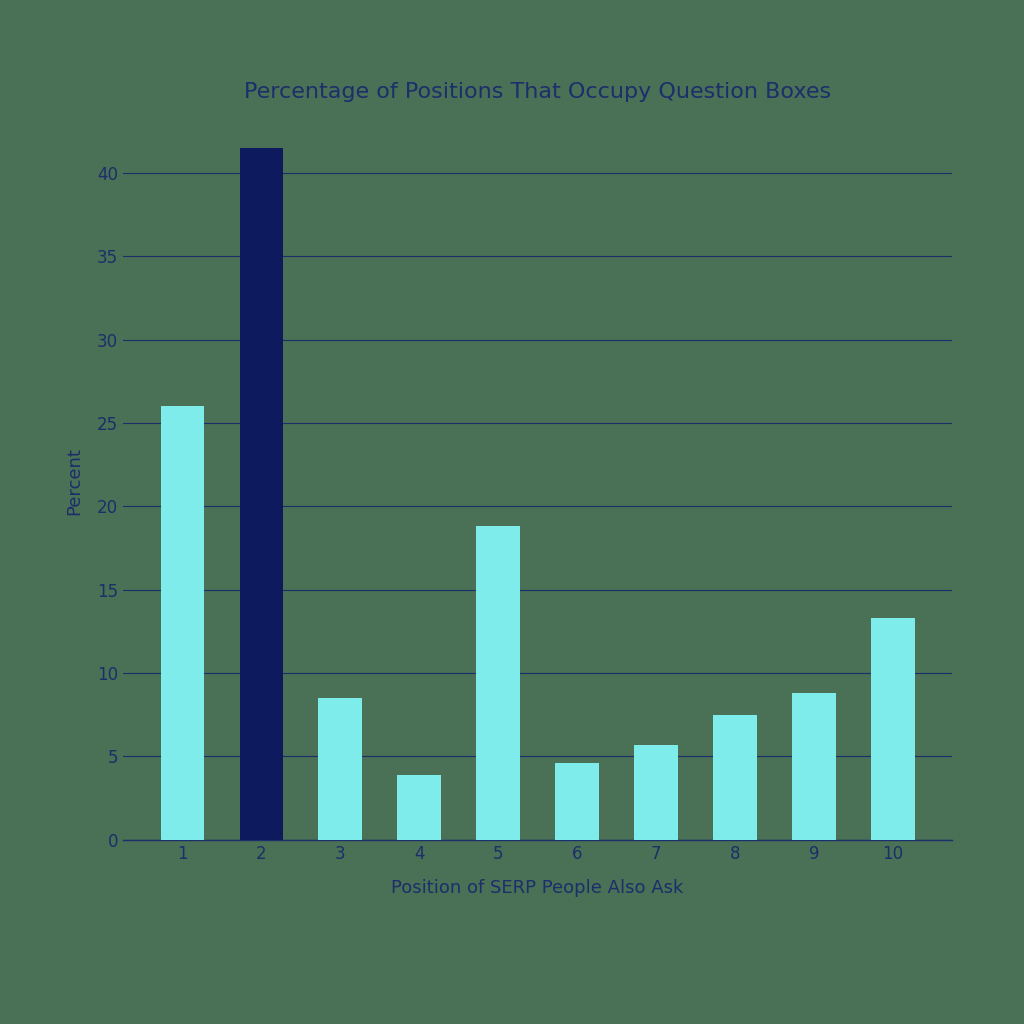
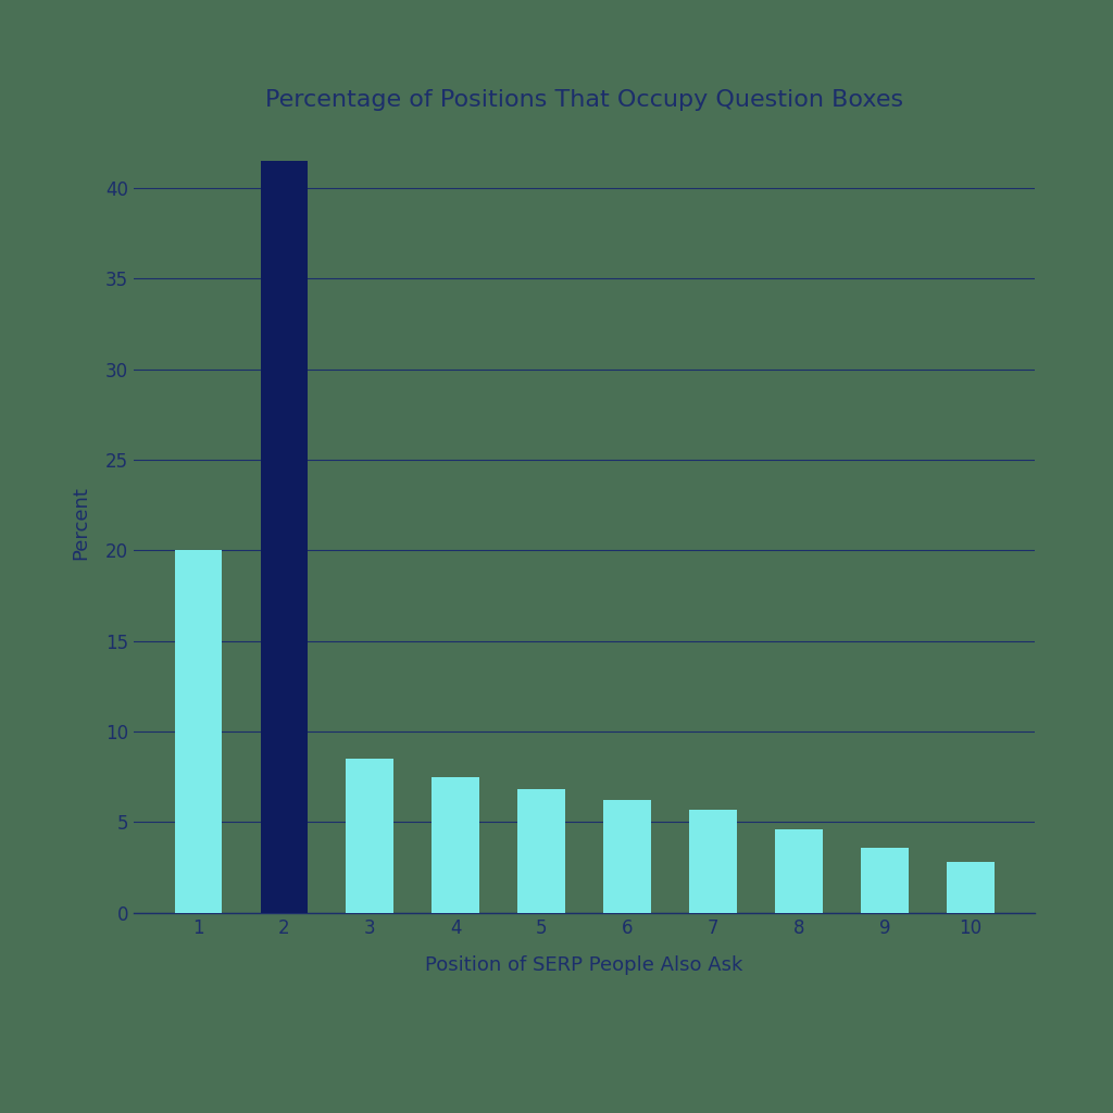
1: 26.0 -> 20.0
4: 3.9 -> 7.5
5: 18.8 -> 6.8
6: 4.6 -> 6.2
8: 7.5 -> 4.6
9: 8.8 -> 3.6
10: 13.3 -> 2.8
